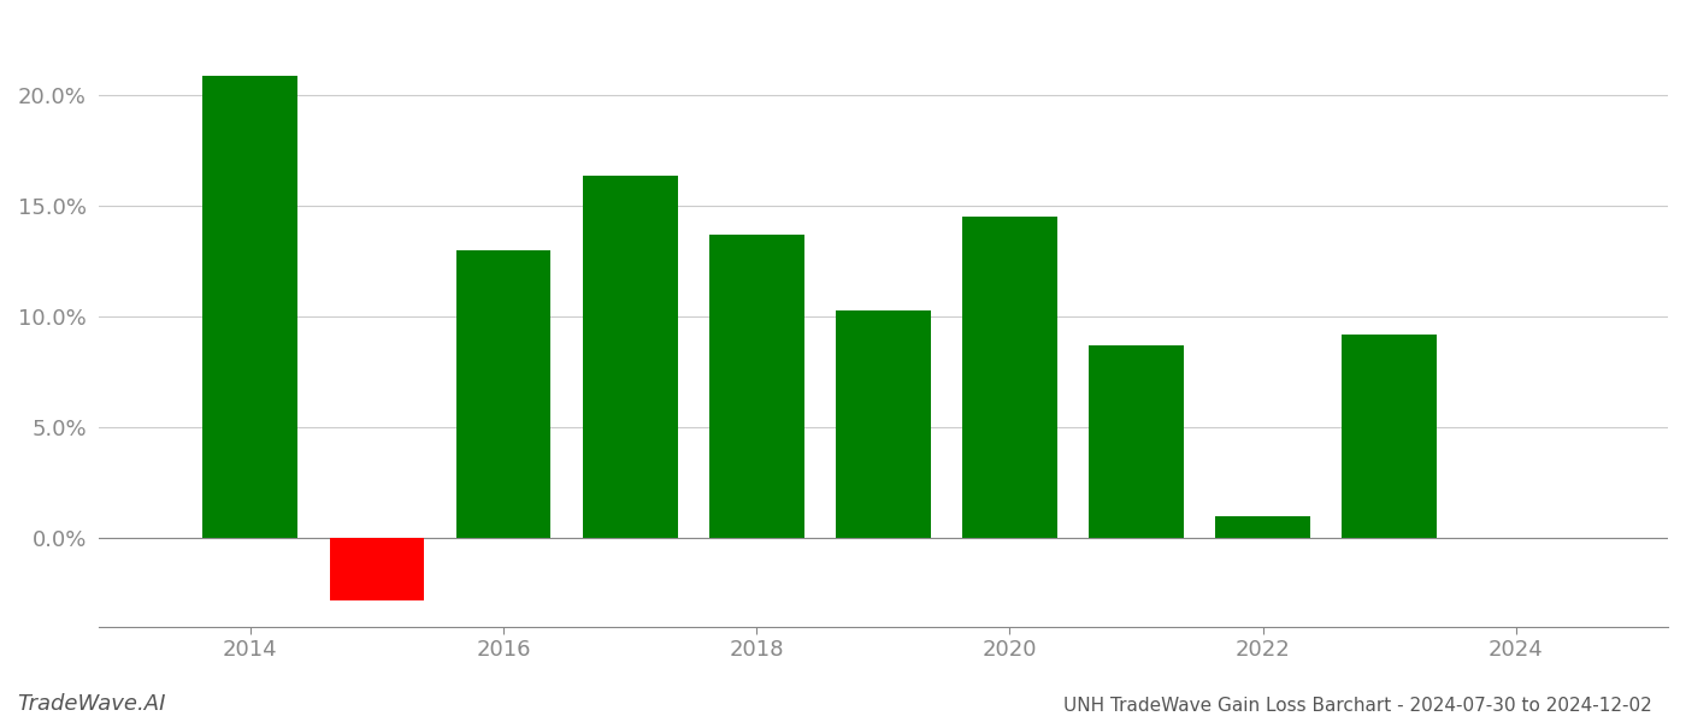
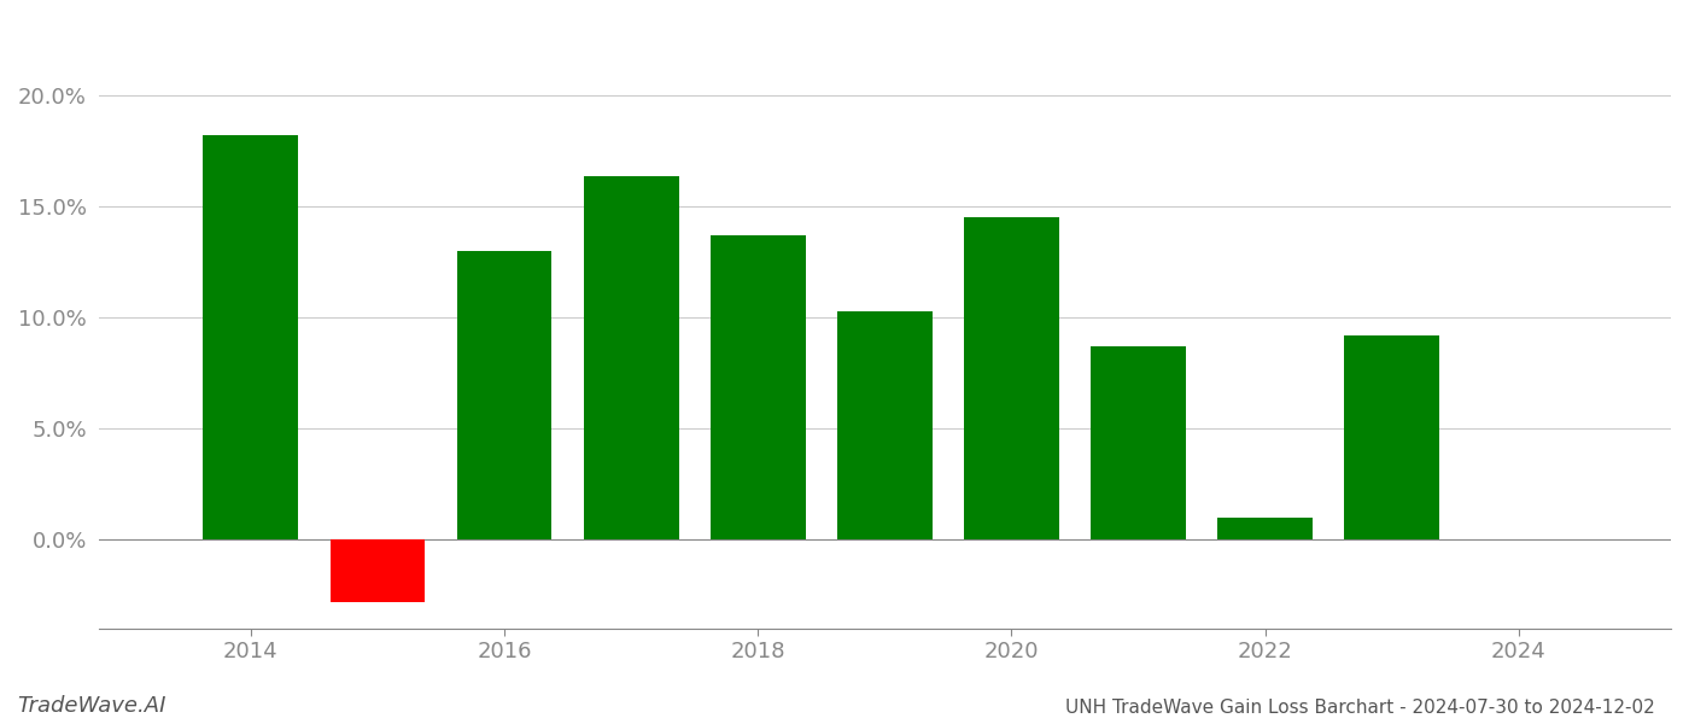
2014: 20.9% -> 18.2%
